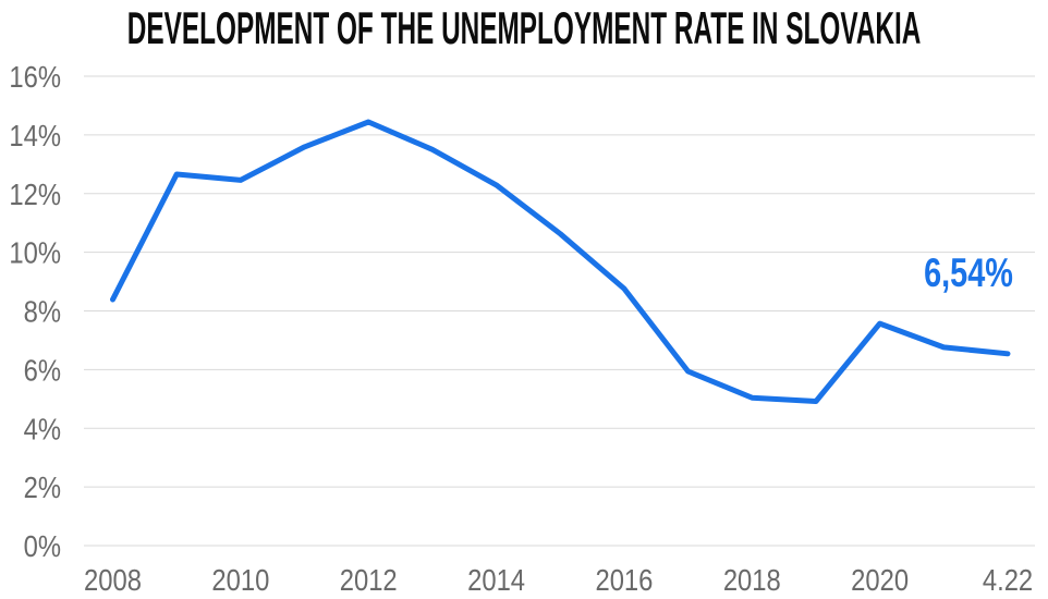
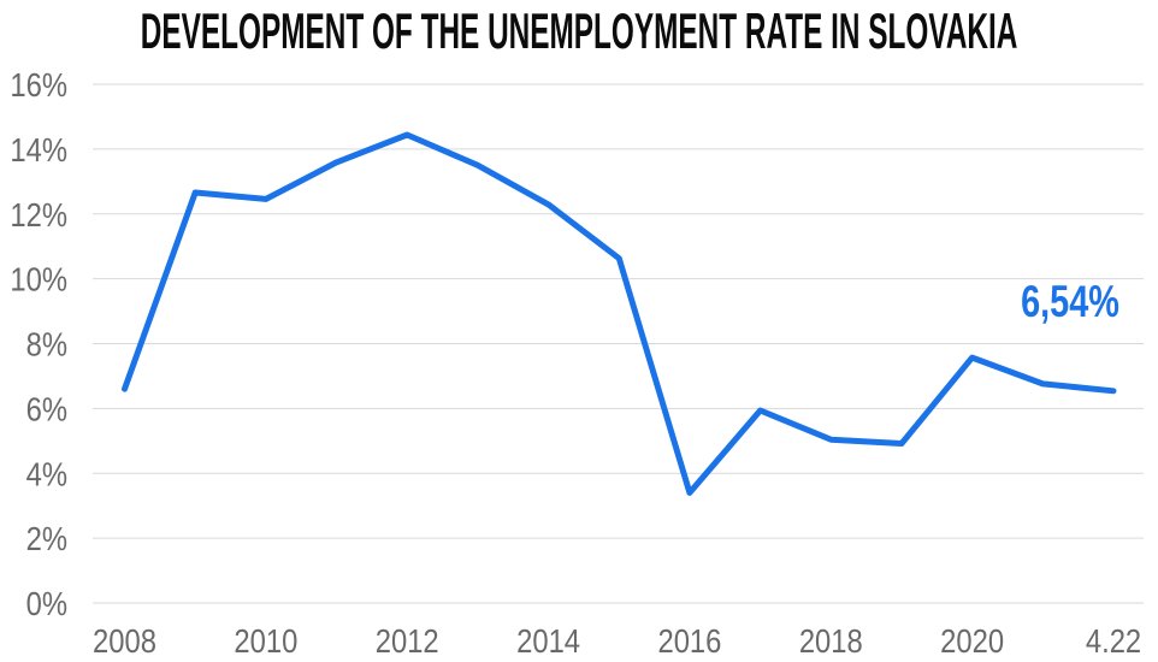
2008: 8.4% -> 6.6%
2016: 8.8% -> 3.4%
